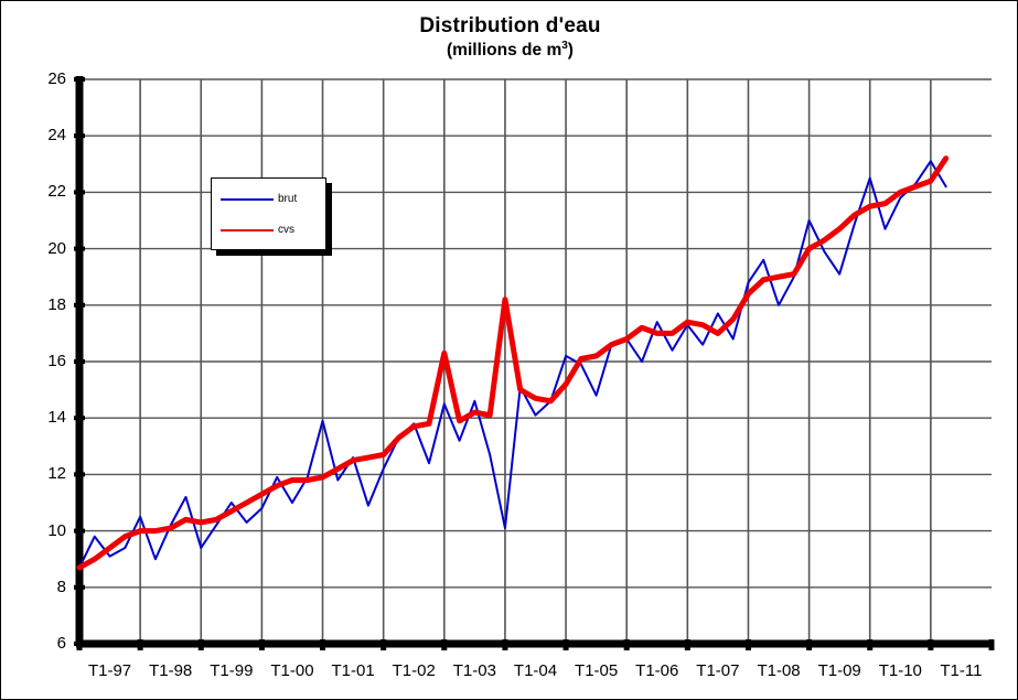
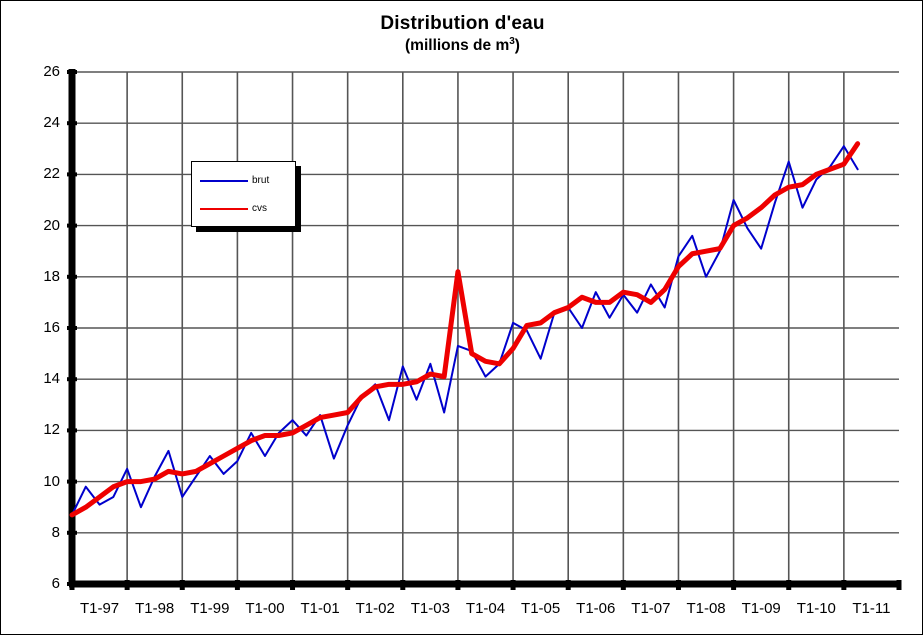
brut/T1-01: 13.9 -> 12.4
cvs/T1-03: 16.3 -> 13.8
brut/T1-04: 10.1 -> 15.3
